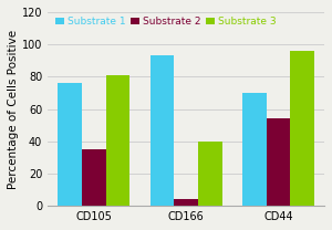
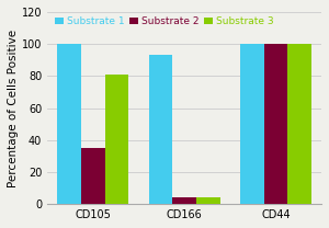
Substrate 1/CD105: 76 -> 100
Substrate 3/CD166: 40 -> 4
Substrate 1/CD44: 70 -> 100
Substrate 2/CD44: 54 -> 100
Substrate 3/CD44: 96 -> 100
